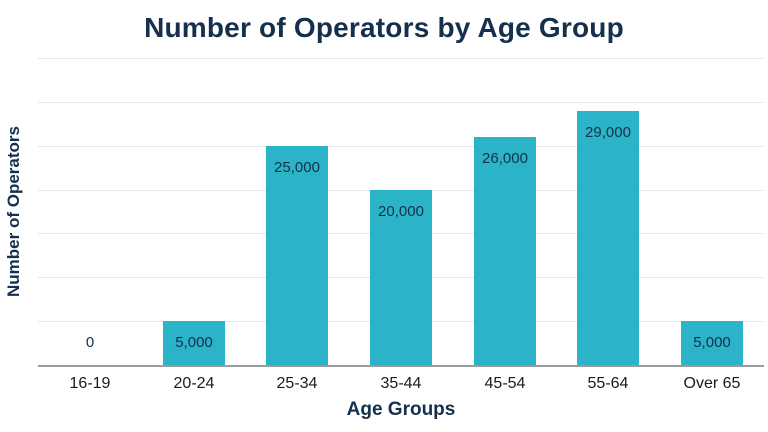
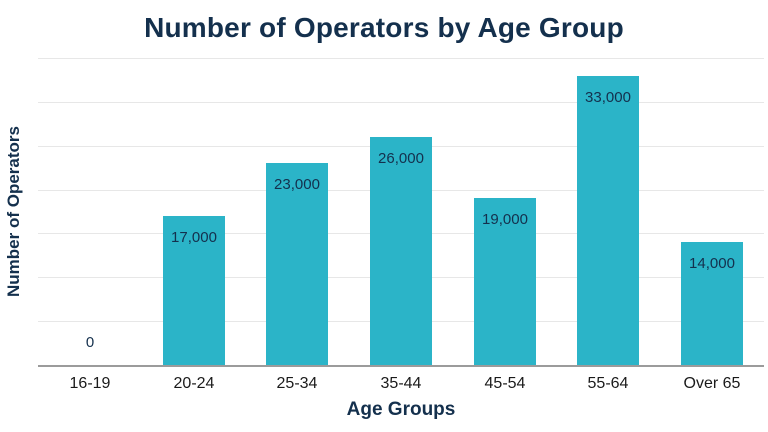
20-24: 5,000 -> 17,000
25-34: 25,000 -> 23,000
35-44: 20,000 -> 26,000
45-54: 26,000 -> 19,000
55-64: 29,000 -> 33,000
Over 65: 5,000 -> 14,000
